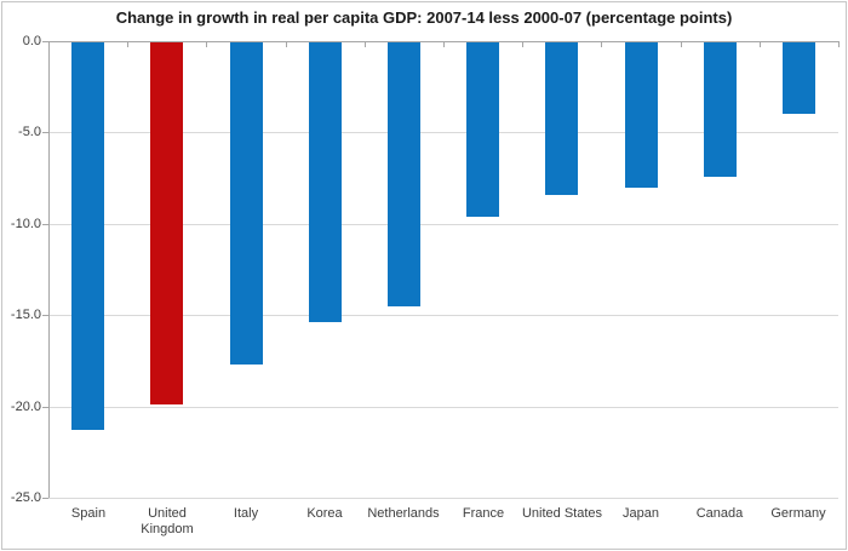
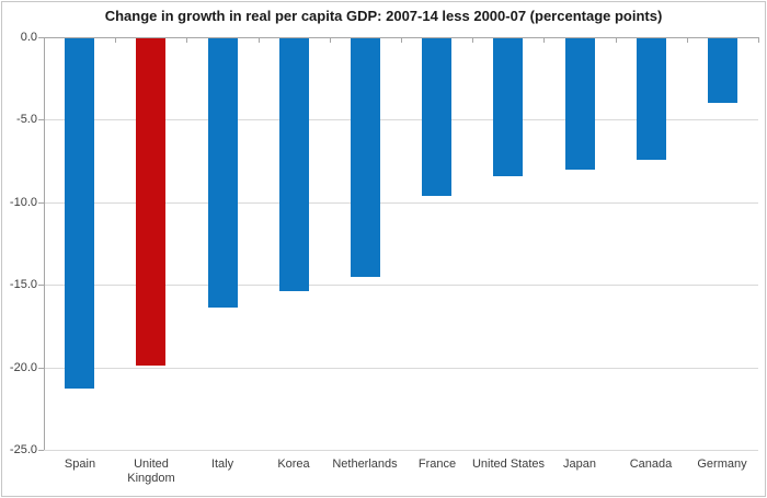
Italy: -17.7 -> -16.4
